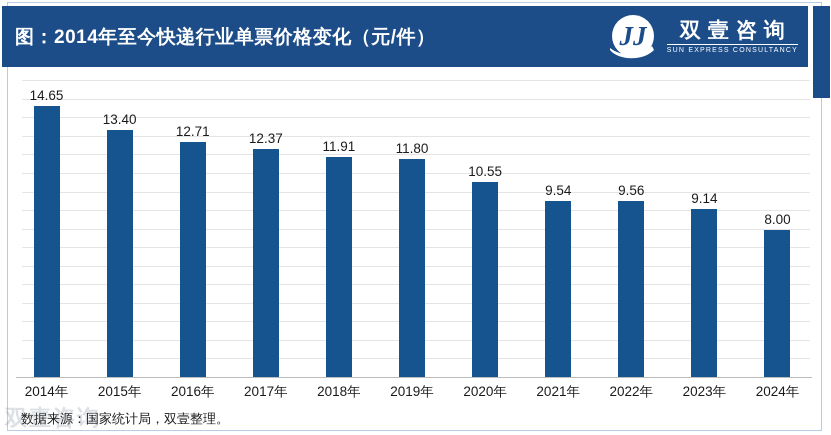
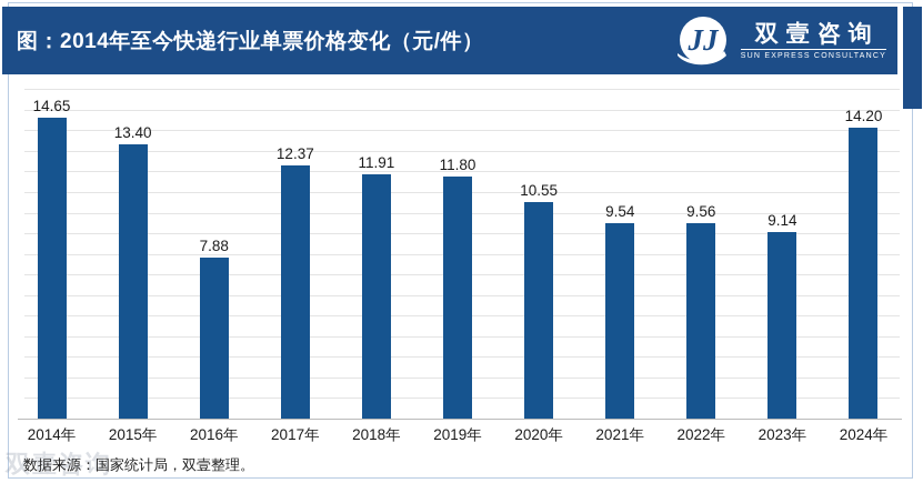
2016年: 12.71 -> 7.88
2024年: 8.00 -> 14.20
